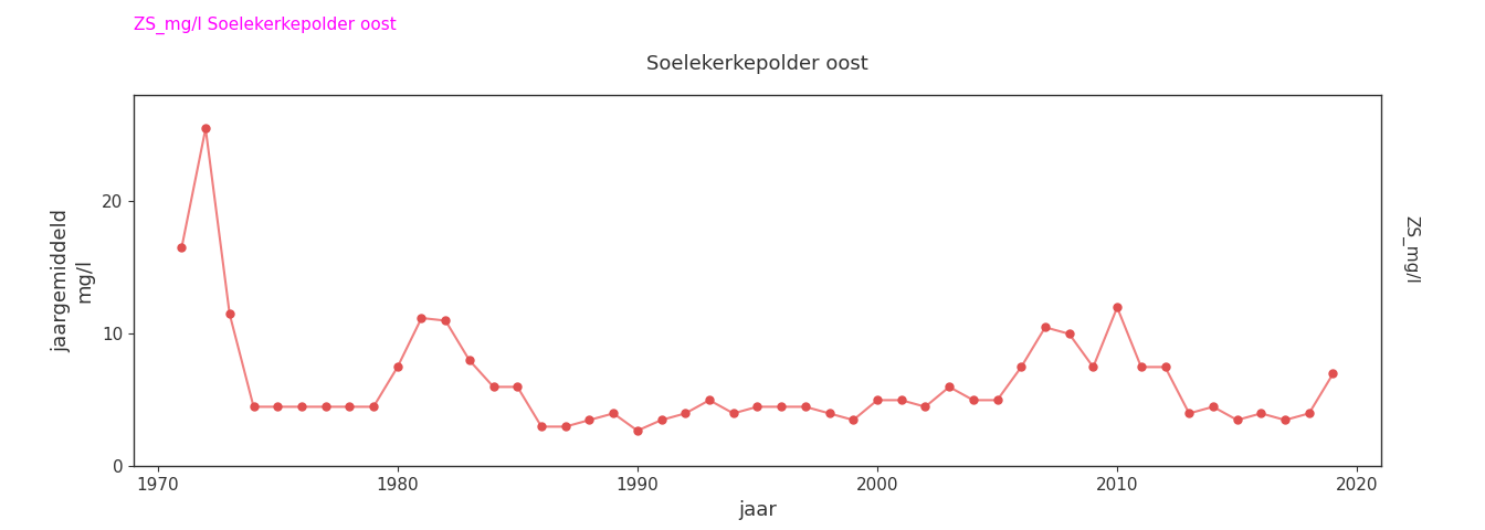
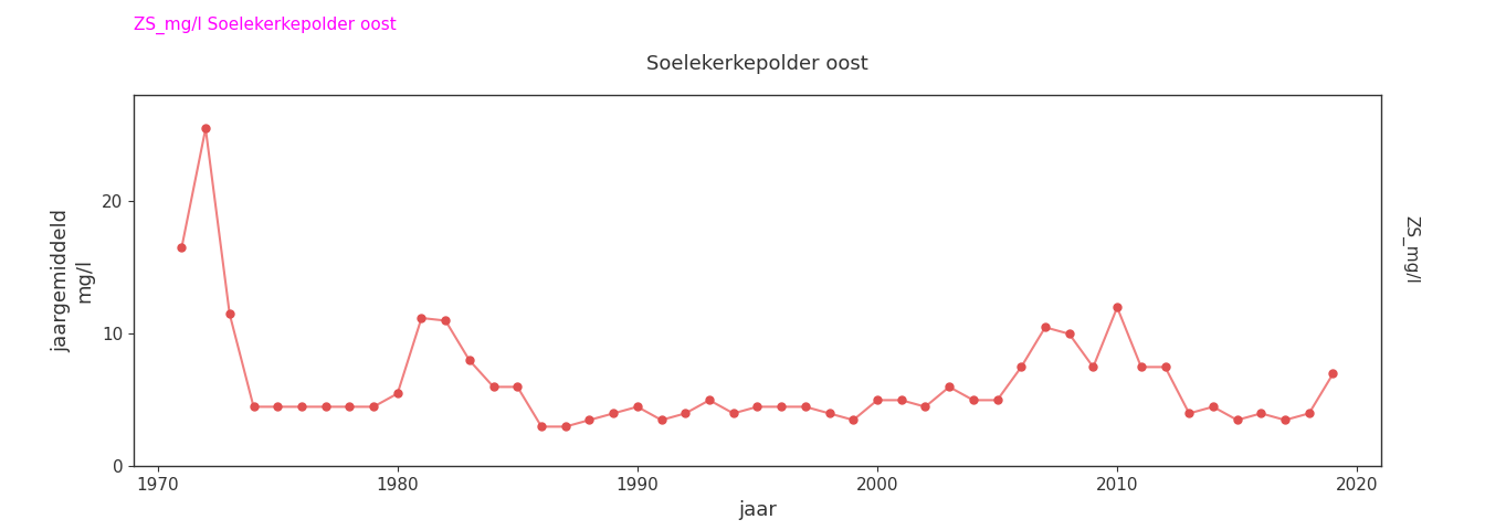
1980: 7.5 -> 5.5
1990: 2.7 -> 4.5
